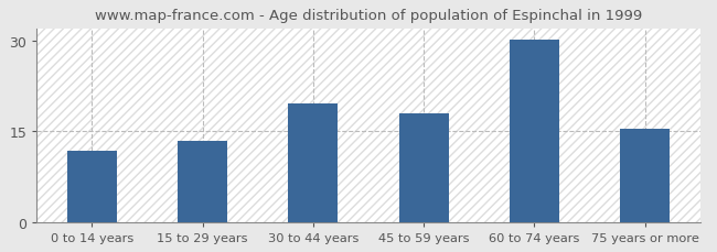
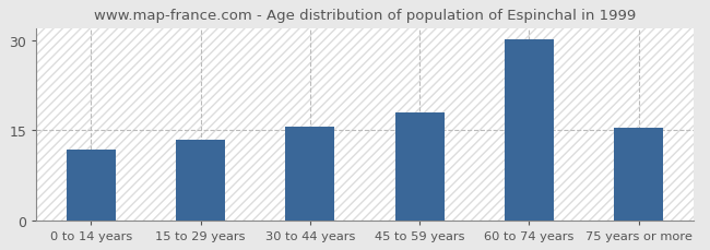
30 to 44 years: 19.6 -> 15.6
